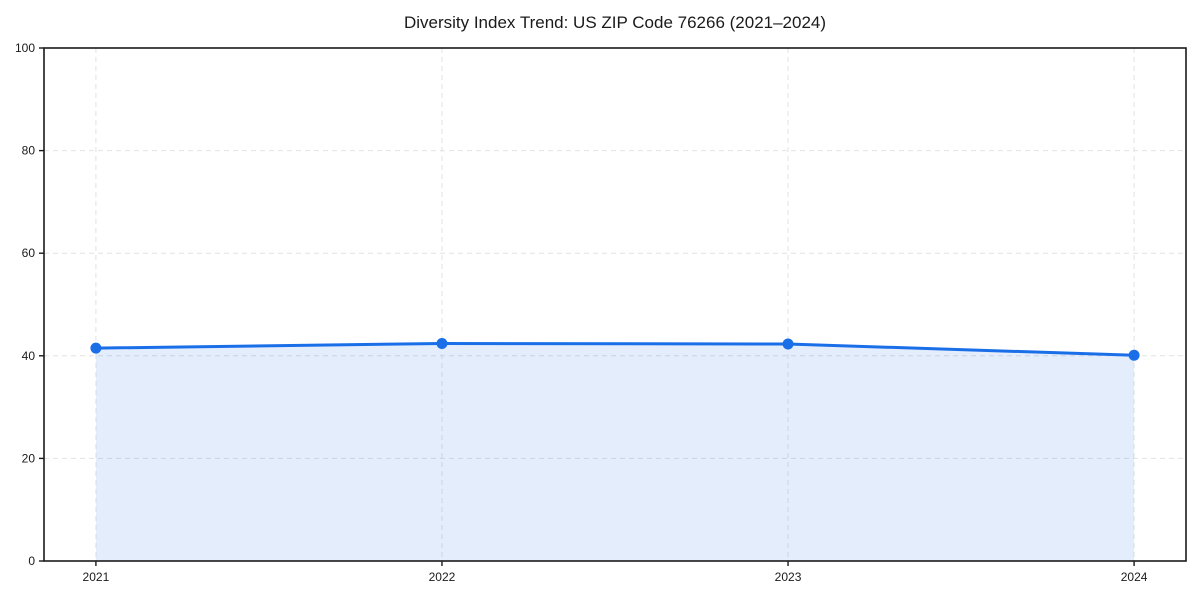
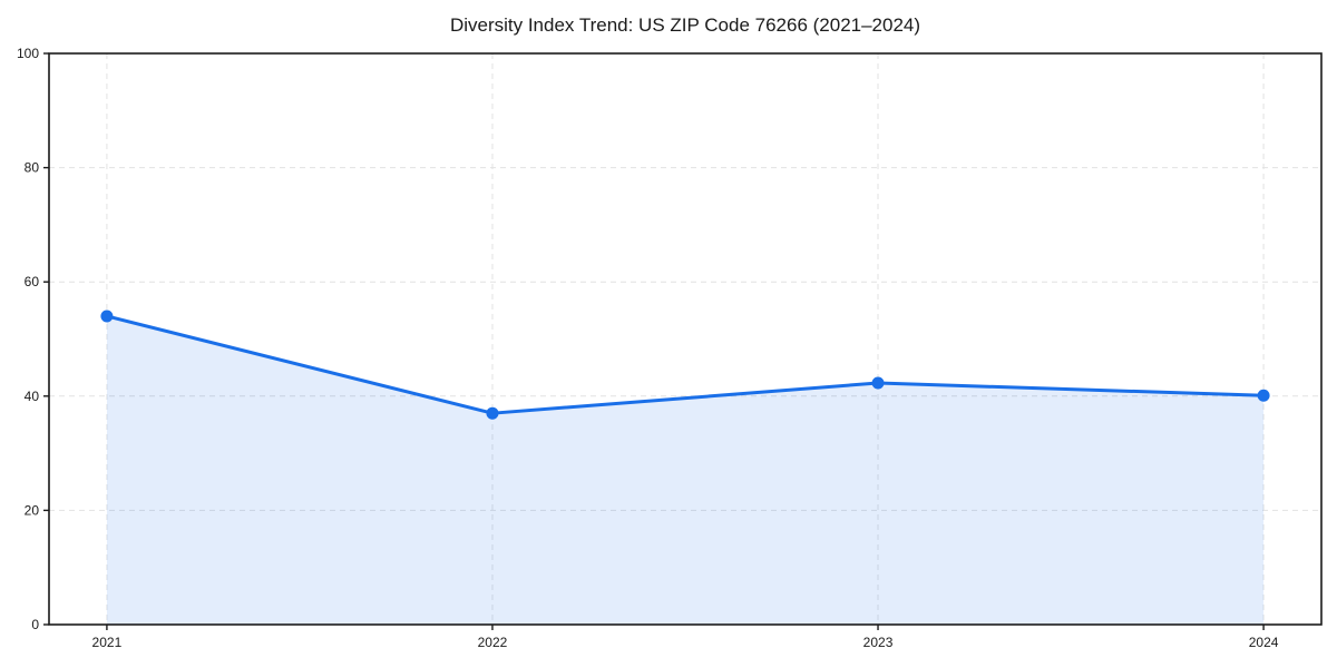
2021: 42 -> 54
2022: 42 -> 37
